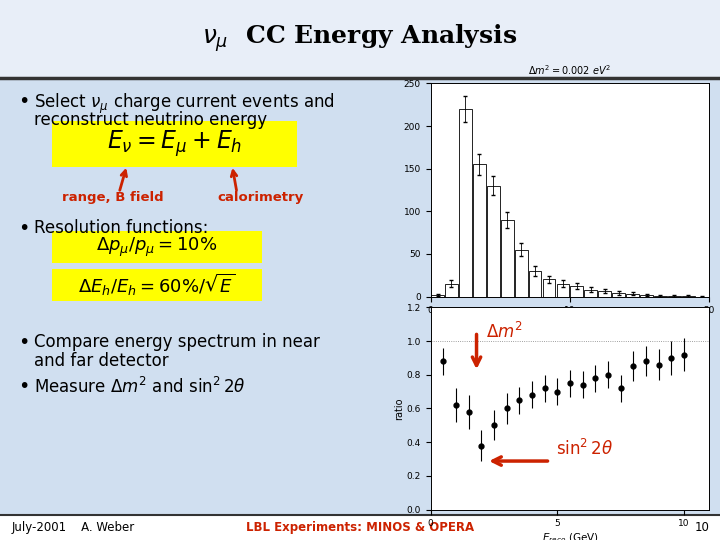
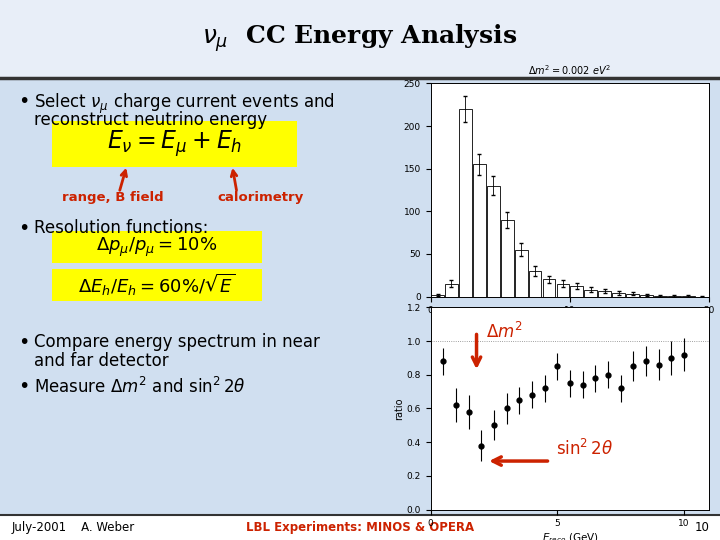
5: 0.70 -> 0.85
